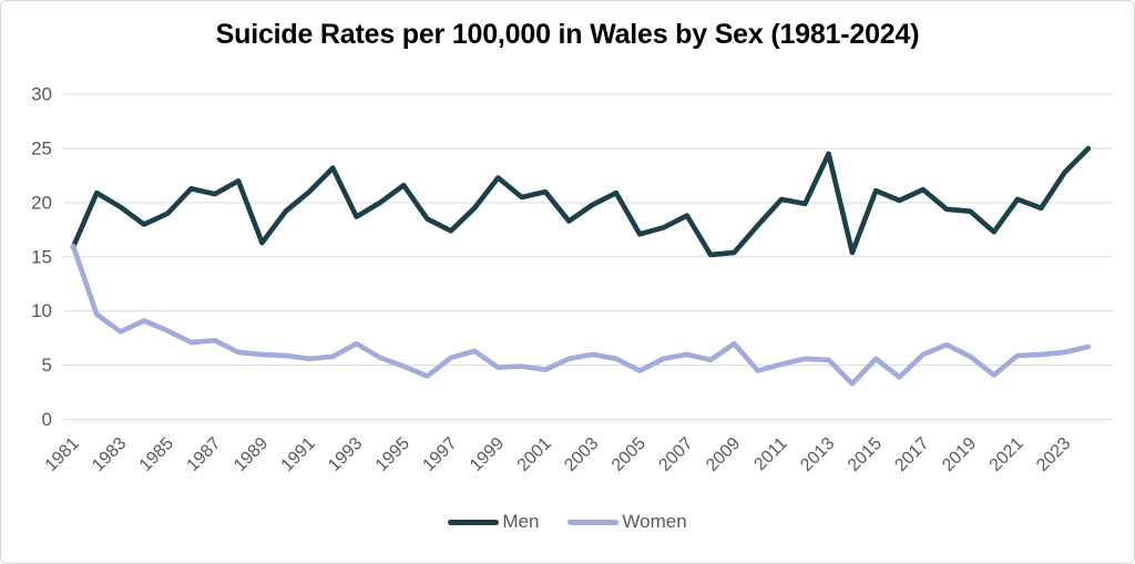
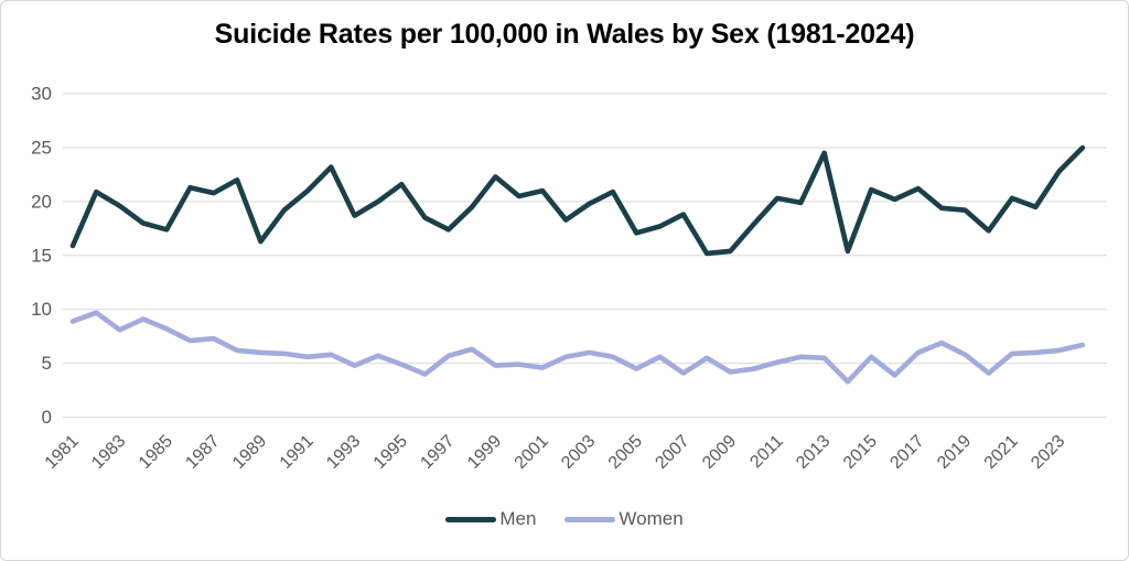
Women/1981: 16 -> 9
Men/1985: 19 -> 17
Women/1993: 7 -> 5
Women/2007: 6 -> 4
Women/2009: 7 -> 4
